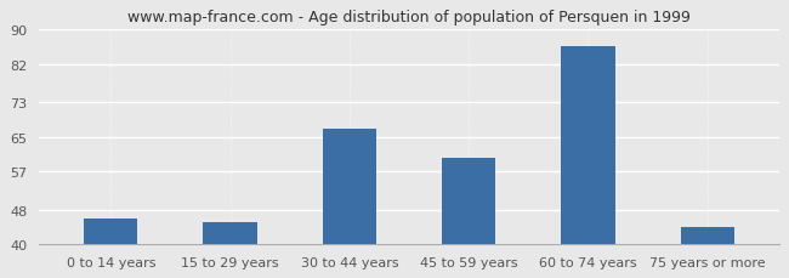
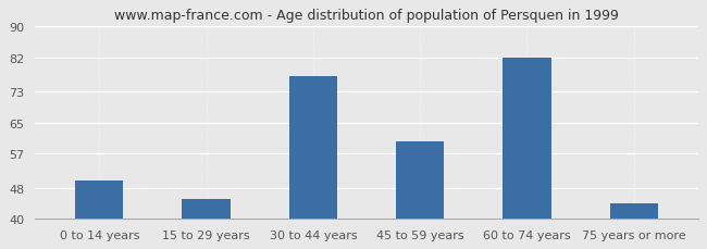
0 to 14 years: 46 -> 50
30 to 44 years: 67 -> 77
60 to 74 years: 86 -> 82
